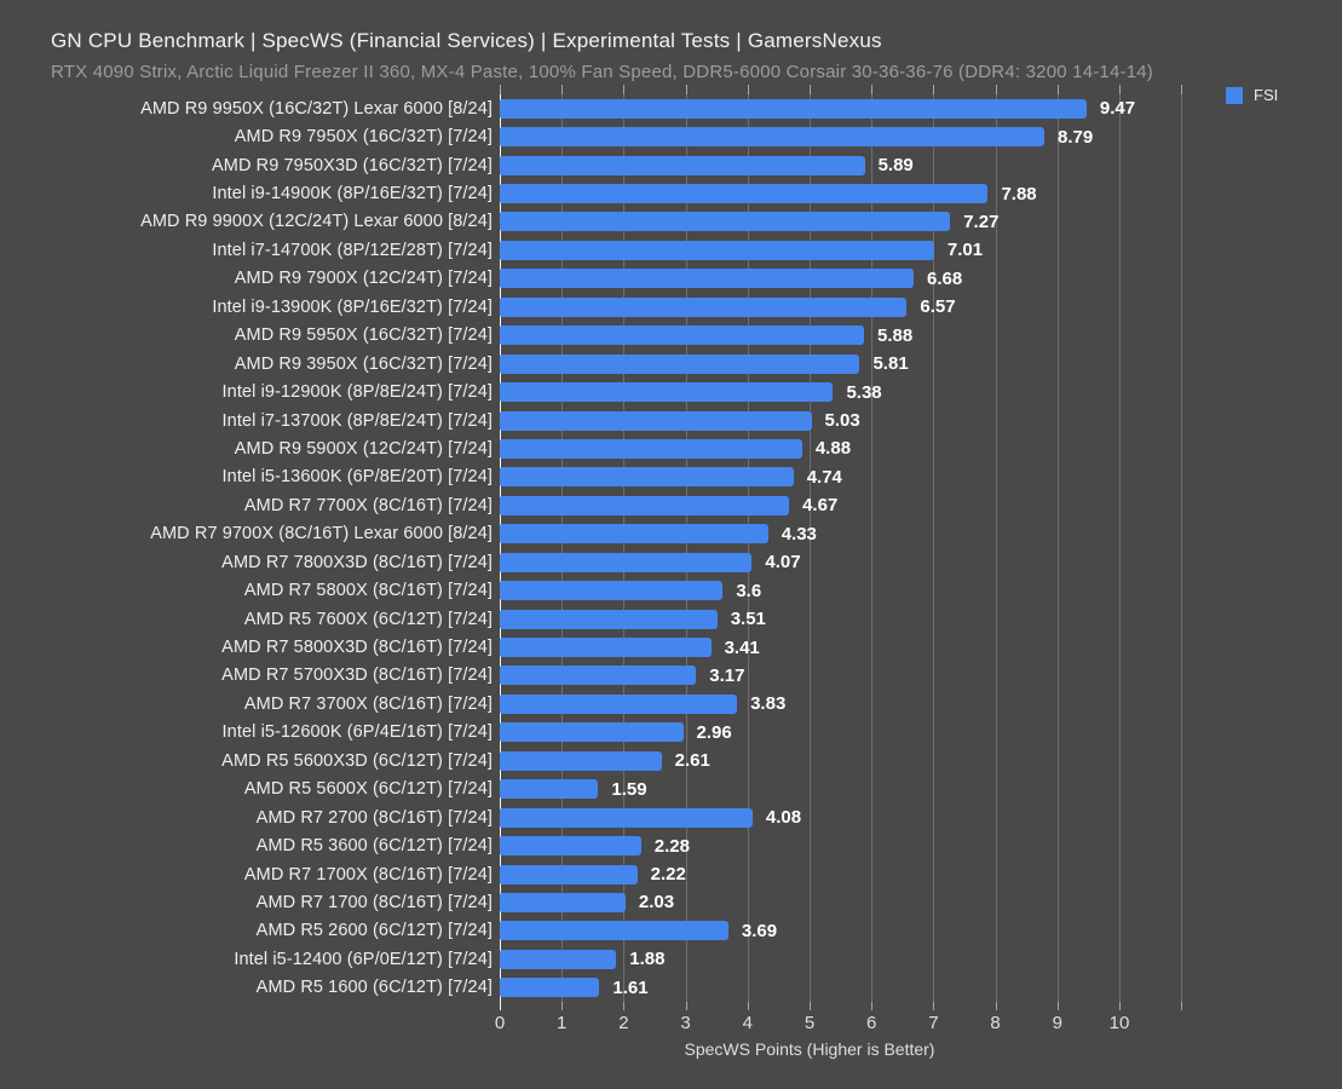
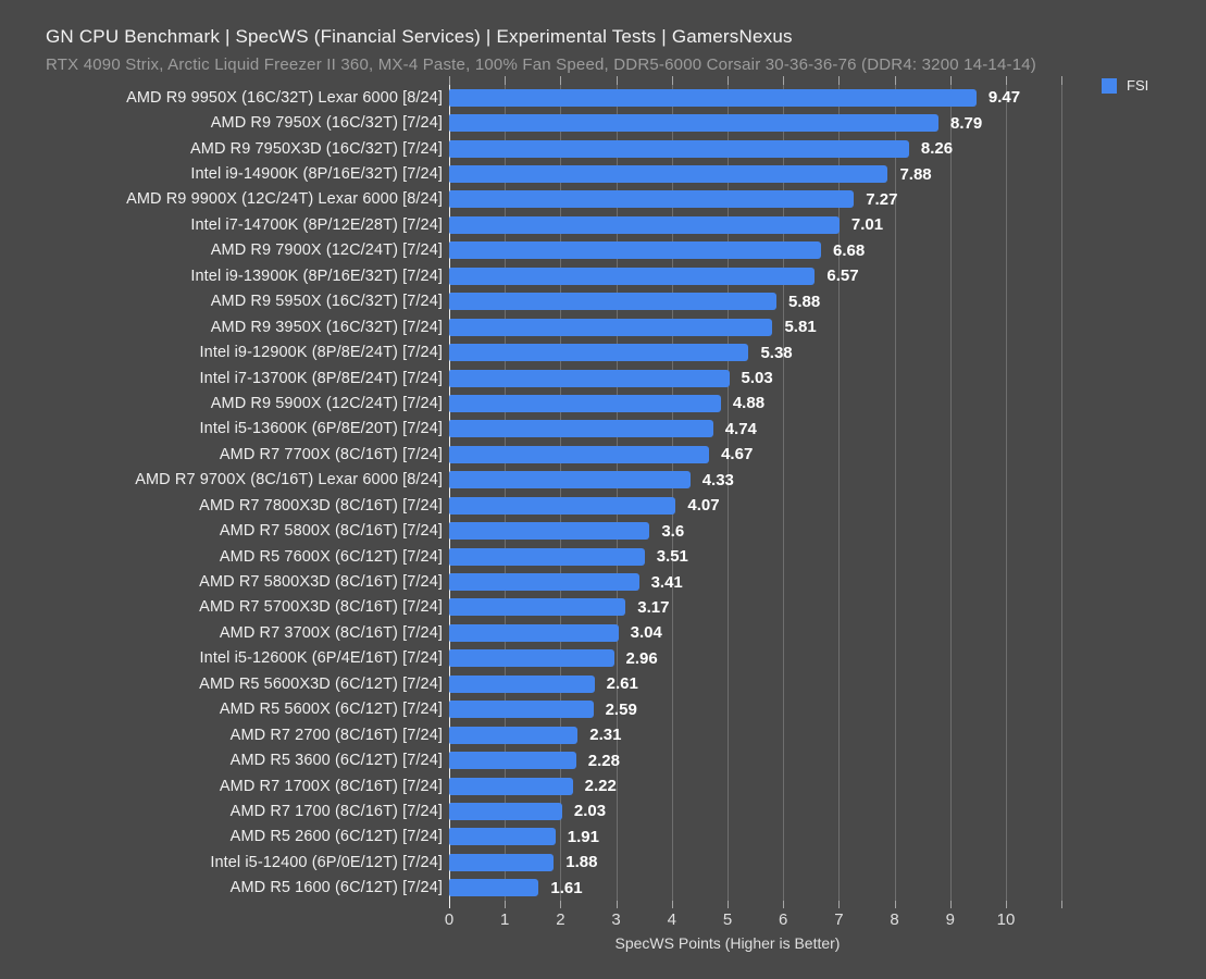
AMD R9 7950X3D (16C/32T) [7/24]: 5.89 -> 8.26
AMD R7 3700X (8C/16T) [7/24]: 3.83 -> 3.04
AMD R5 5600X (6C/12T) [7/24]: 1.59 -> 2.59
AMD R7 2700 (8C/16T) [7/24]: 4.08 -> 2.31
AMD R5 2600 (6C/12T) [7/24]: 3.69 -> 1.91
